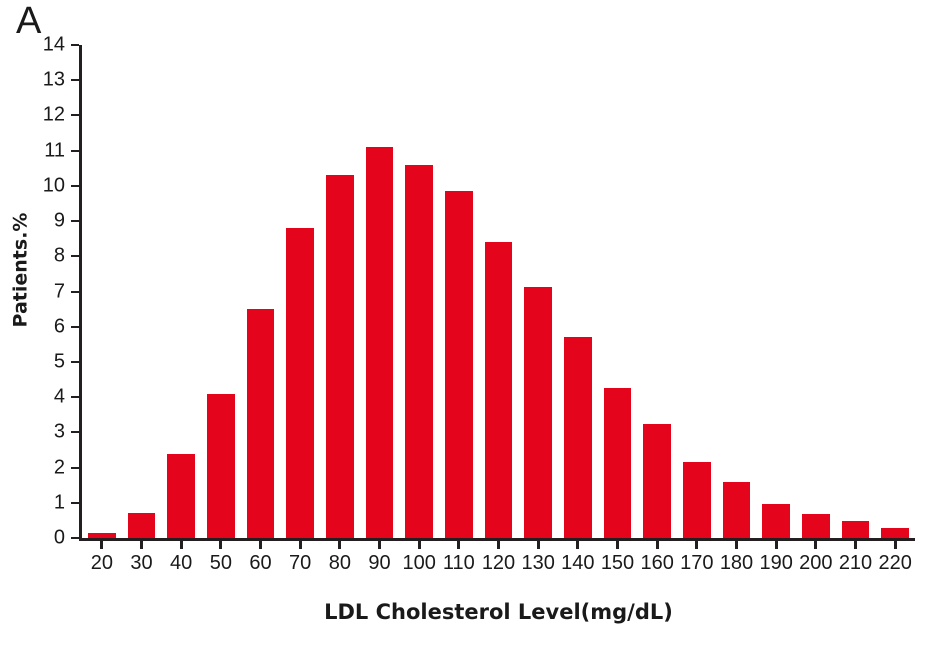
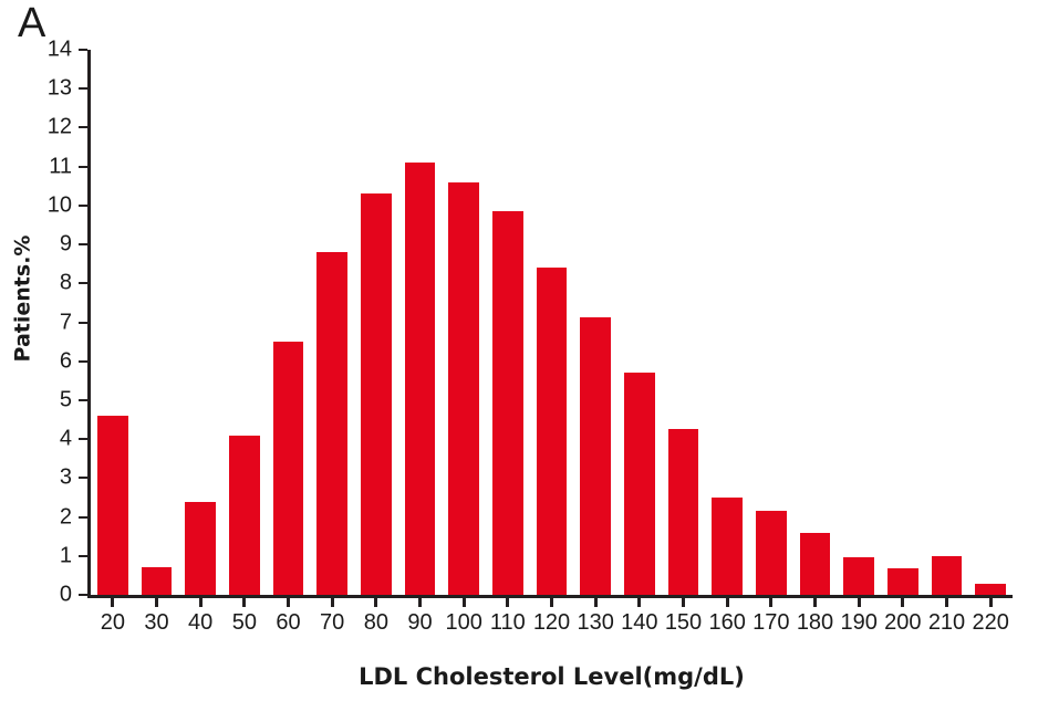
20: 0.1 -> 4.6
160: 3.2 -> 2.5
210: 0.5 -> 1.0
